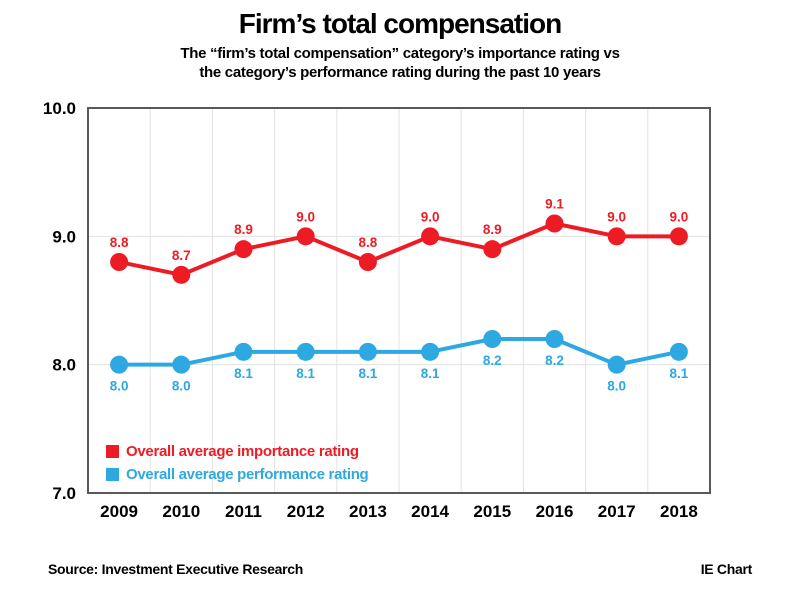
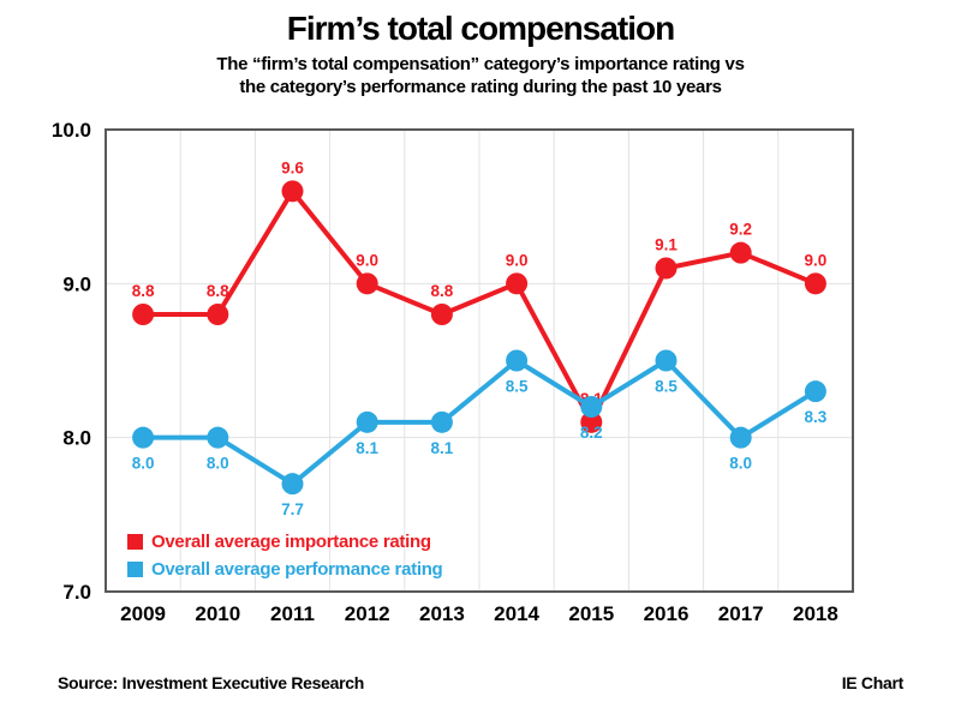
Overall average importance rating/2010: 8.7 -> 8.8
Overall average importance rating/2011: 8.9 -> 9.6
Overall average performance rating/2011: 8.1 -> 7.7
Overall average performance rating/2014: 8.1 -> 8.5
Overall average importance rating/2015: 8.9 -> 8.1
Overall average performance rating/2016: 8.2 -> 8.5
Overall average importance rating/2017: 9.0 -> 9.2
Overall average performance rating/2018: 8.1 -> 8.3
